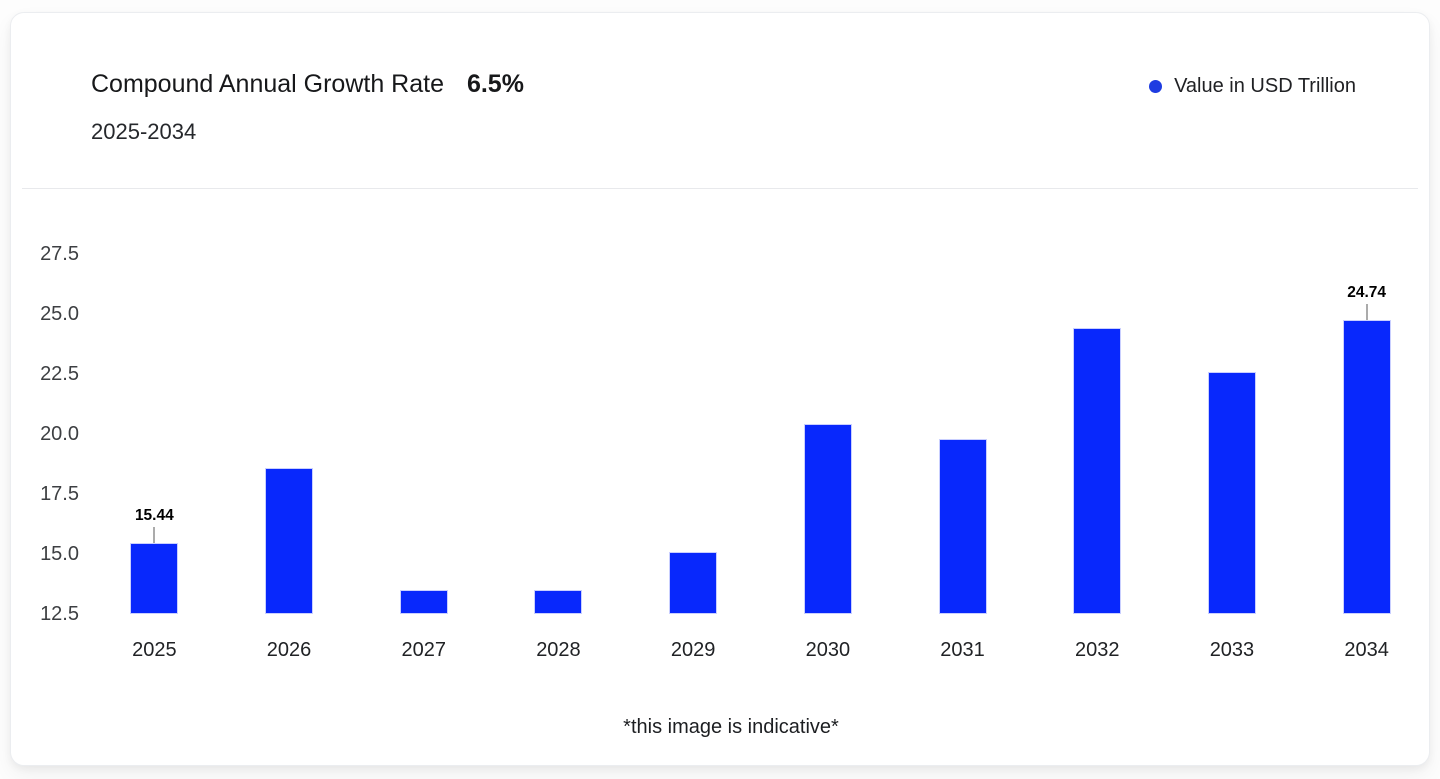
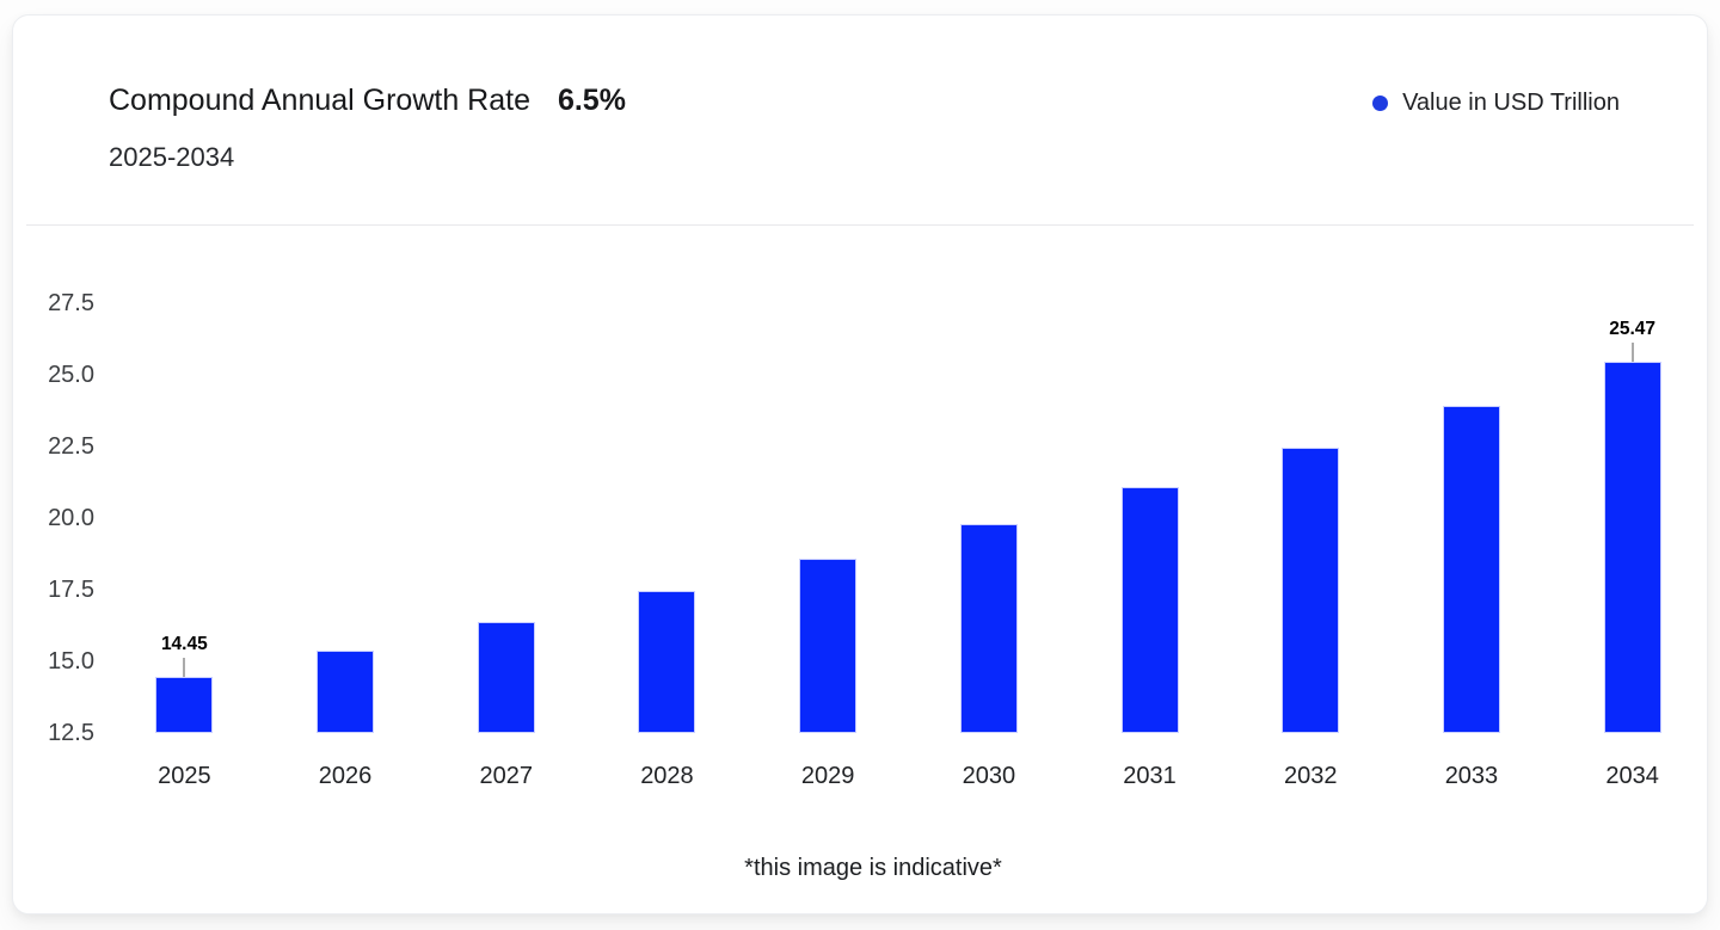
2025: 15.44 -> 14.45
2026: 18.6 -> 15.4
2027: 13.5 -> 16.4
2028: 13.5 -> 17.4
2029: 15.1 -> 18.6
2030: 20.4 -> 19.8
2031: 19.8 -> 21.1
2032: 24.4 -> 22.4
2033: 22.6 -> 23.9
2034: 24.74 -> 25.47
